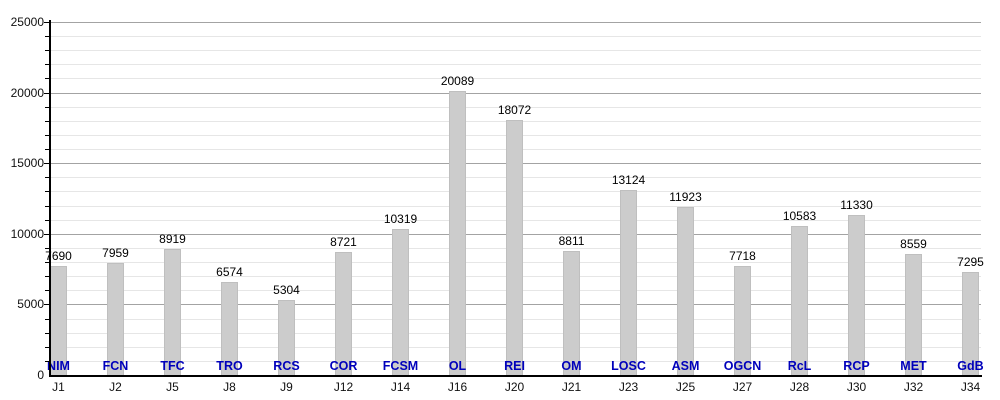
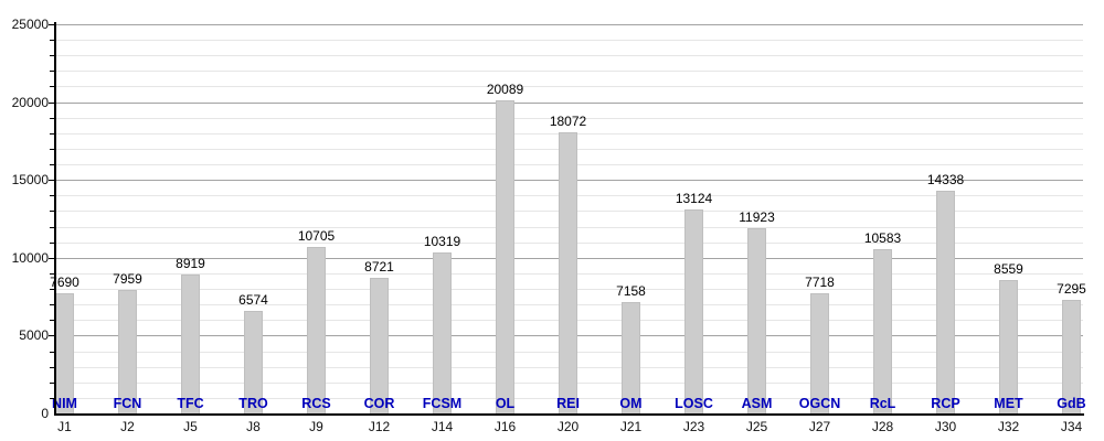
J9: 5304 -> 10705
J21: 8811 -> 7158
J30: 11330 -> 14338
